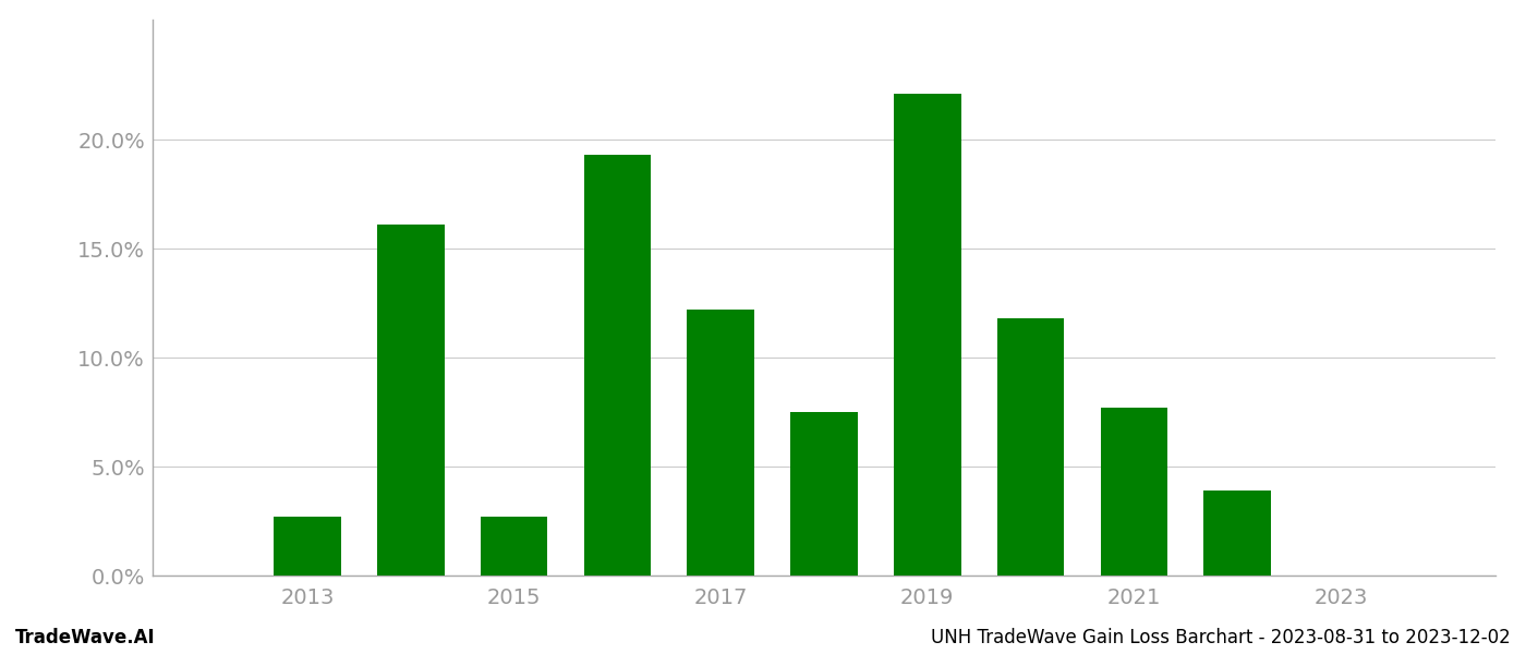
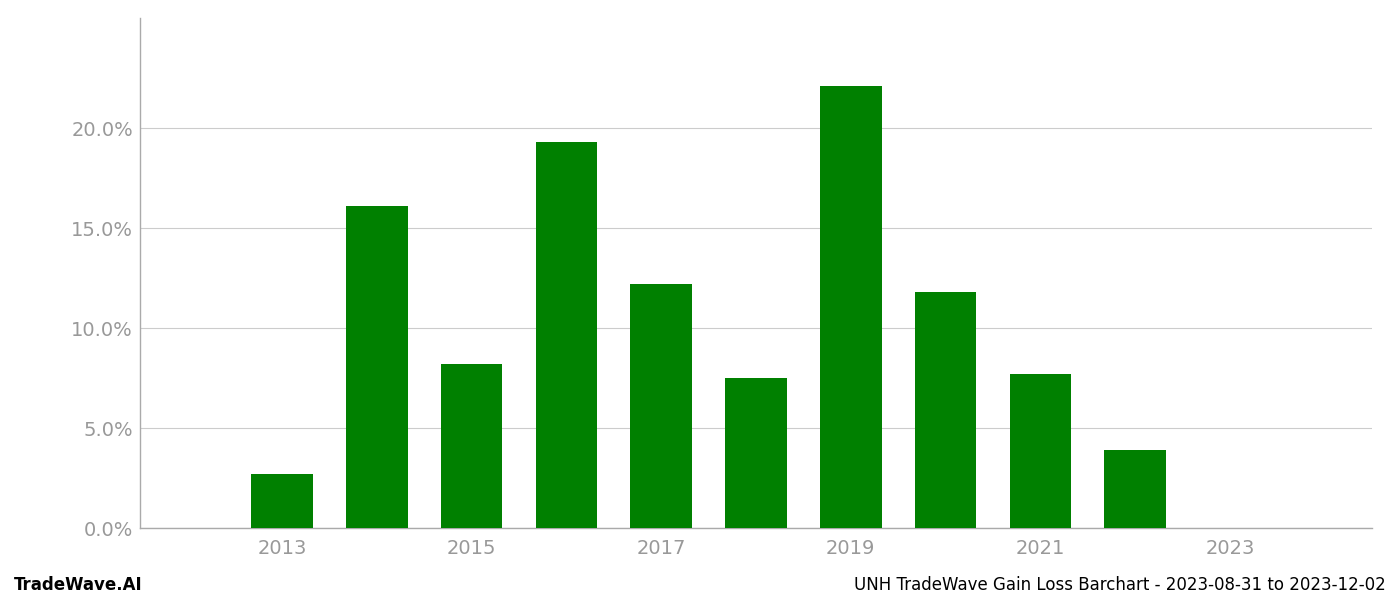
2015: 2.7% -> 8.2%
